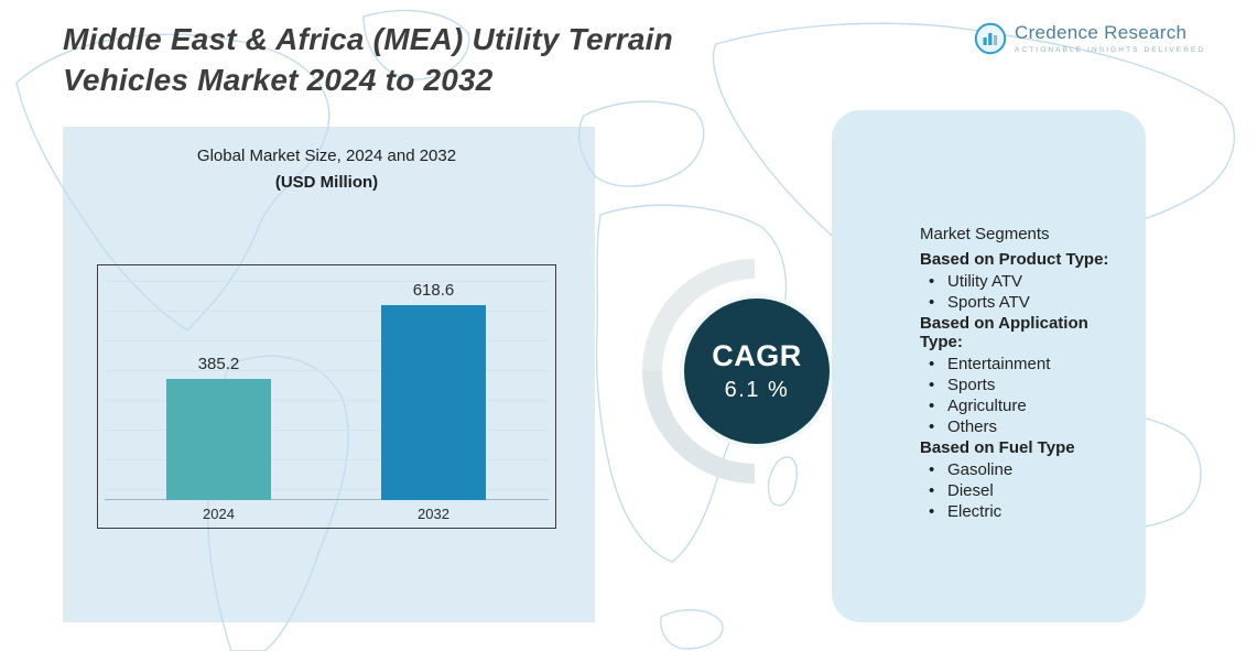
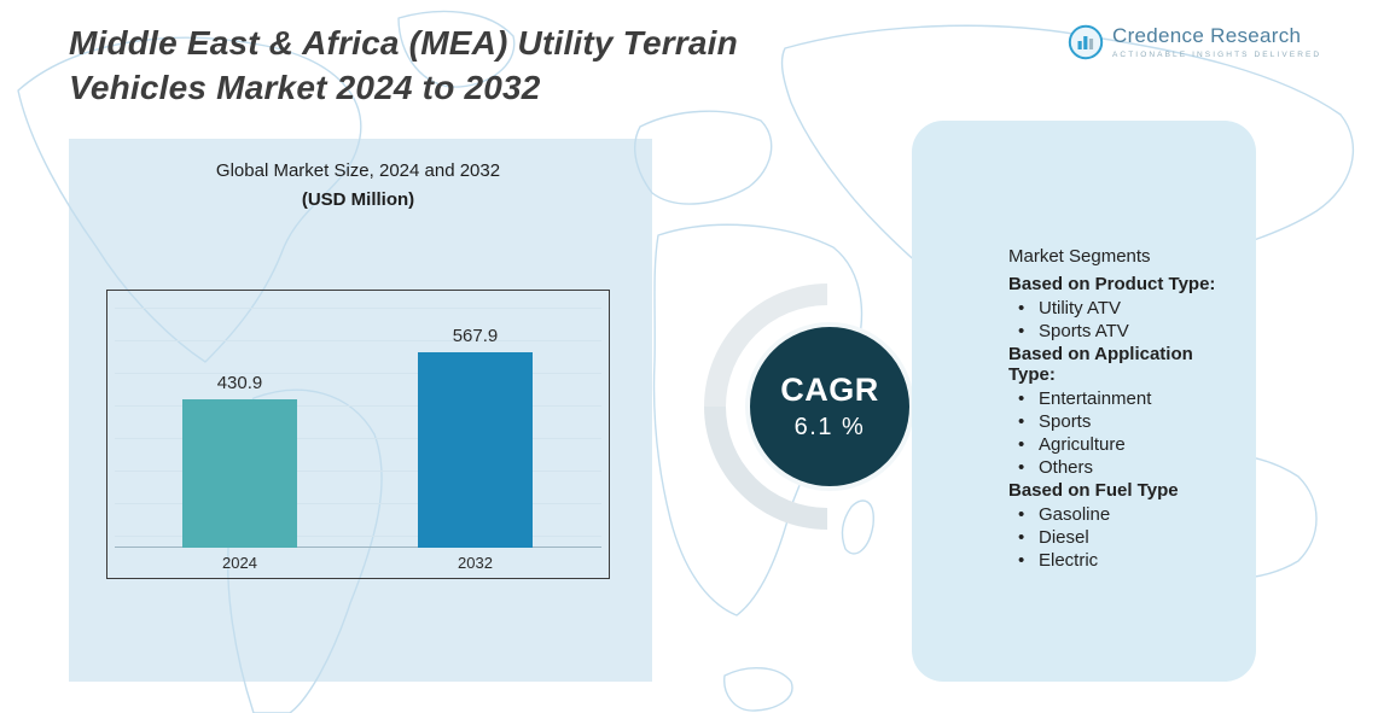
2024: 385.2 -> 430.9
2032: 618.6 -> 567.9
